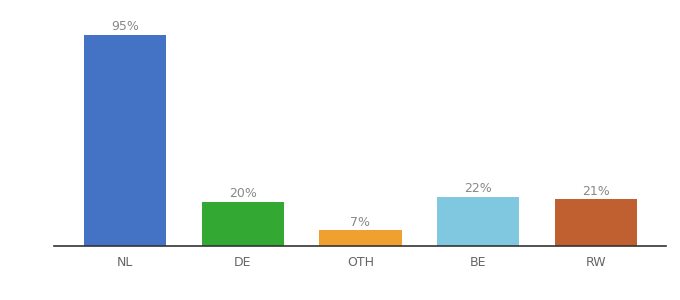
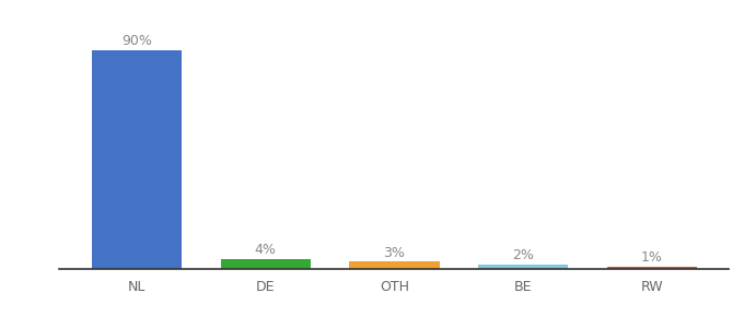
NL: 95% -> 90%
DE: 20% -> 4%
OTH: 7% -> 3%
BE: 22% -> 2%
RW: 21% -> 1%
